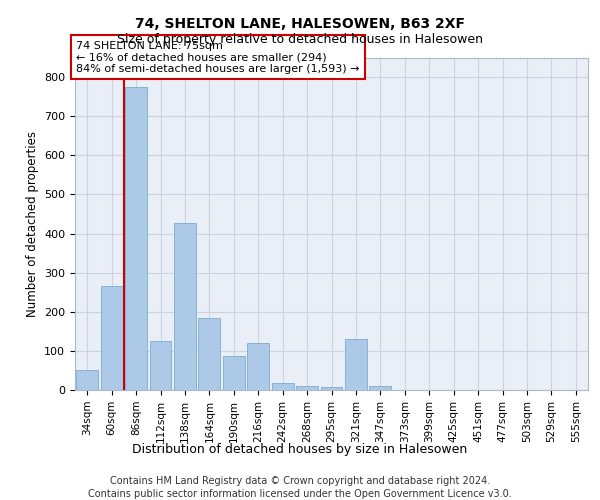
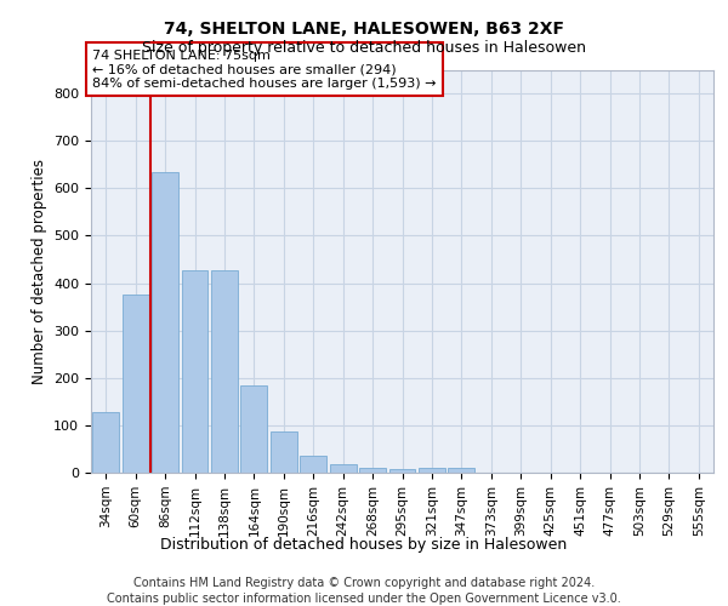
34sqm: 50 -> 128
60sqm: 265 -> 375
86sqm: 775 -> 635
112sqm: 125 -> 428
216sqm: 120 -> 35
321sqm: 130 -> 10
